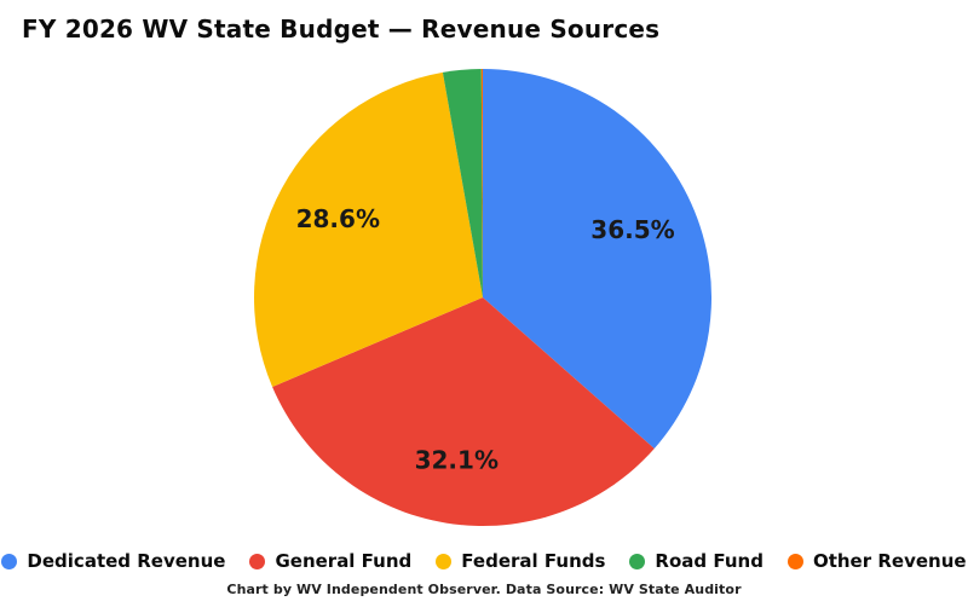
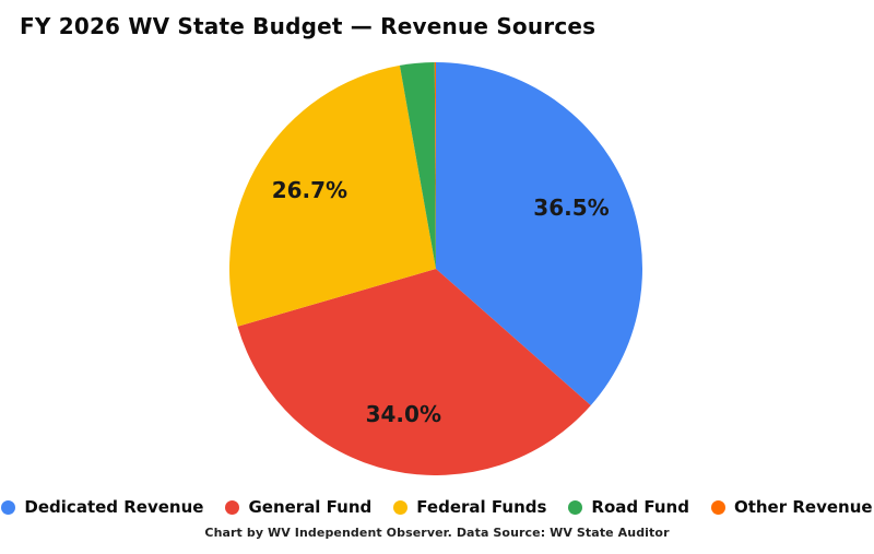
General Fund: 32.1% -> 34.0%
Federal Funds: 28.6% -> 26.7%
